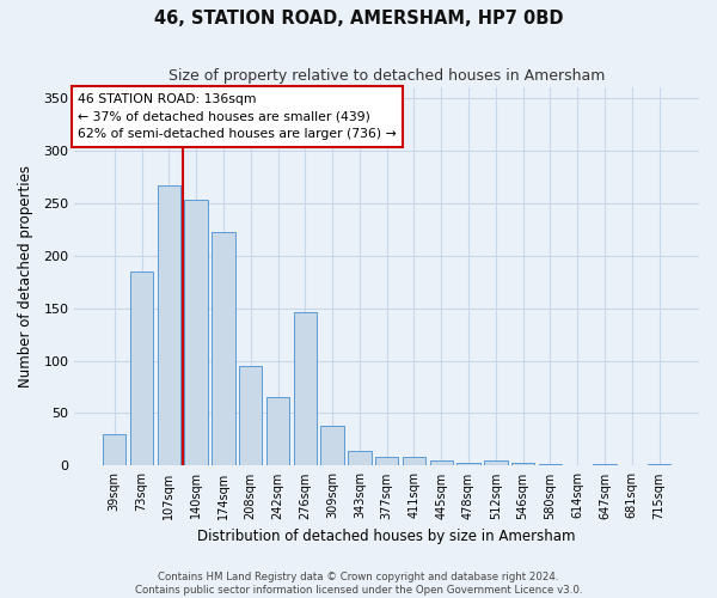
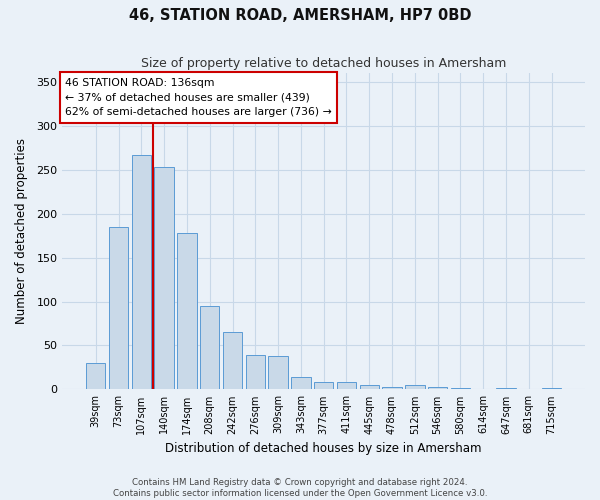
174sqm: 222 -> 178
276sqm: 146 -> 39
